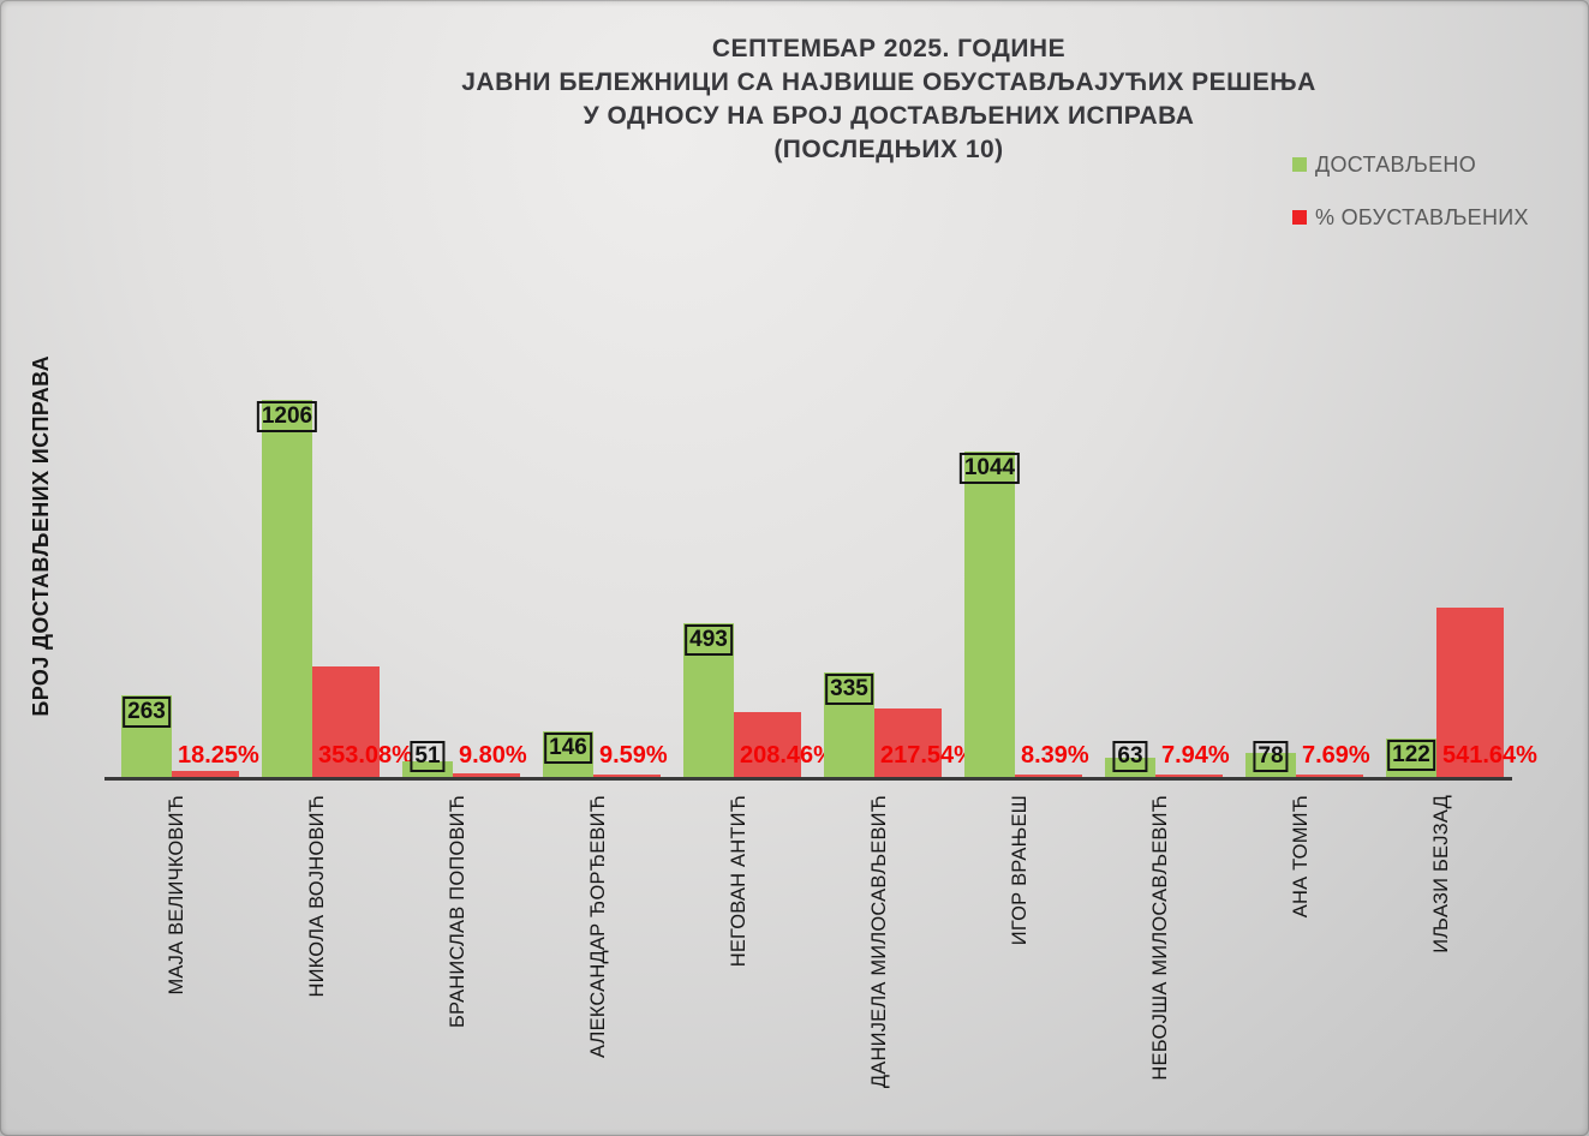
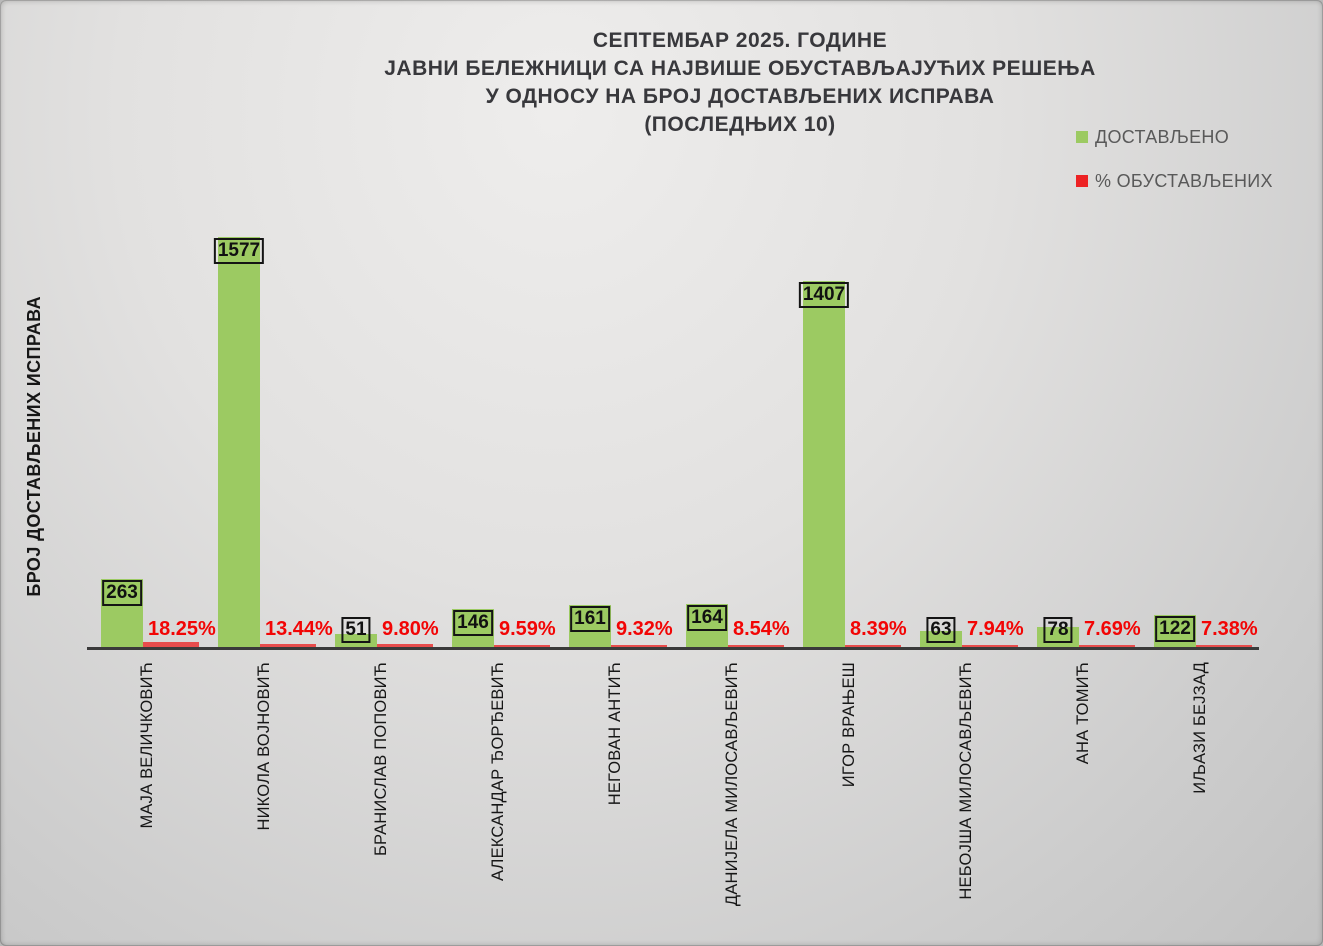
ДОСТАВЉЕНО/НИКОЛА ВОЈНОВИЋ: 1206 -> 1577
% ОБУСТАВЉЕНИХ/НИКОЛА ВОЈНОВИЋ: 353.08% -> 13.44%
ДОСТАВЉЕНО/НЕГОВАН АНТИЋ: 493 -> 161
% ОБУСТАВЉЕНИХ/НЕГОВАН АНТИЋ: 208.46% -> 9.32%
ДОСТАВЉЕНО/ДАНИЈЕЛА МИЛОСАВЉЕВИЋ: 335 -> 164
% ОБУСТАВЉЕНИХ/ДАНИЈЕЛА МИЛОСАВЉЕВИЋ: 217.54% -> 8.54%
ДОСТАВЉЕНО/ИГОР ВРАЊЕШ: 1044 -> 1407
% ОБУСТАВЉЕНИХ/ИЉАЗИ БЕЈЗАД: 541.64% -> 7.38%
